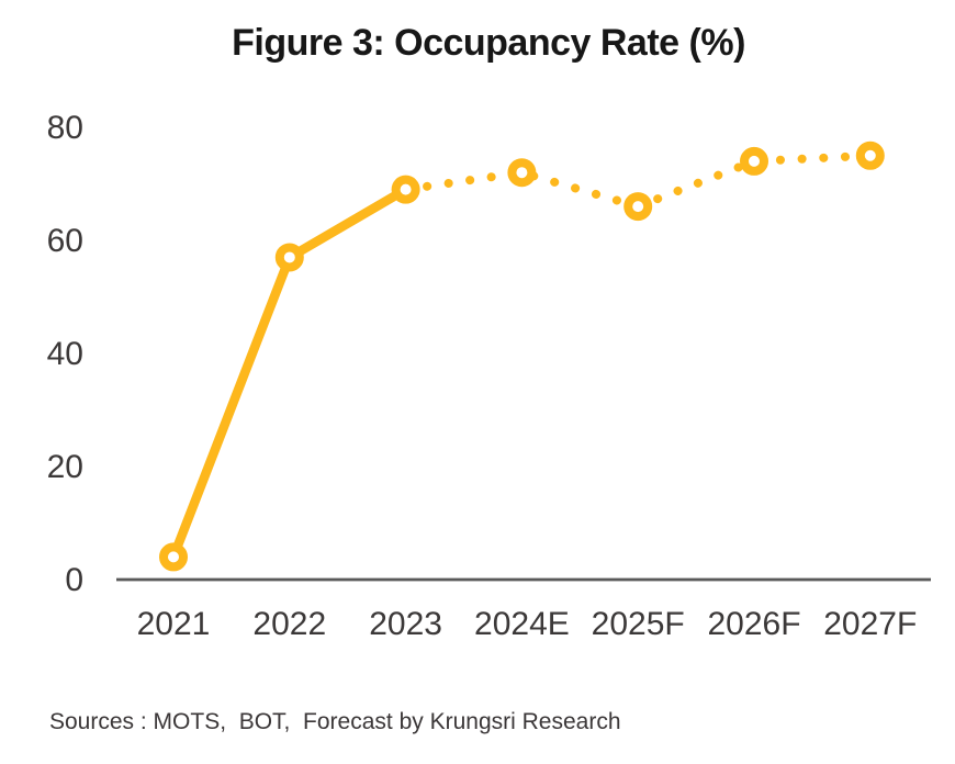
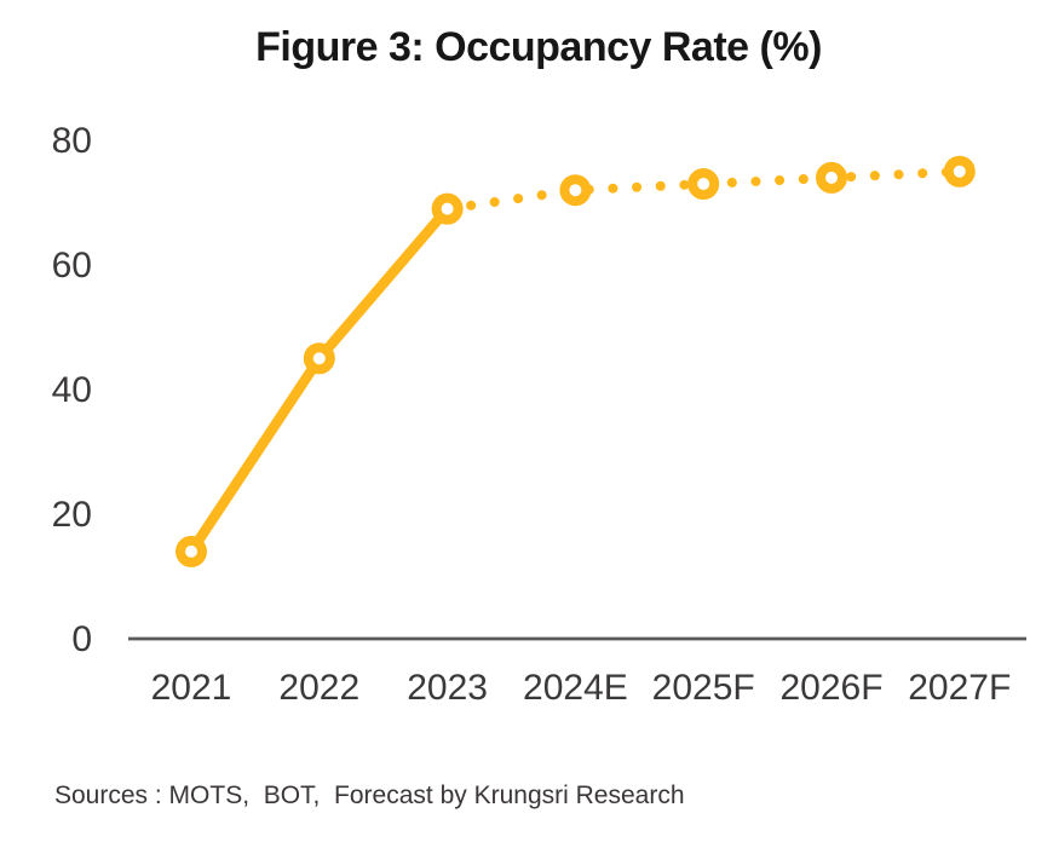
2021: 4 -> 14
2022: 57 -> 45
2025F: 66 -> 73
